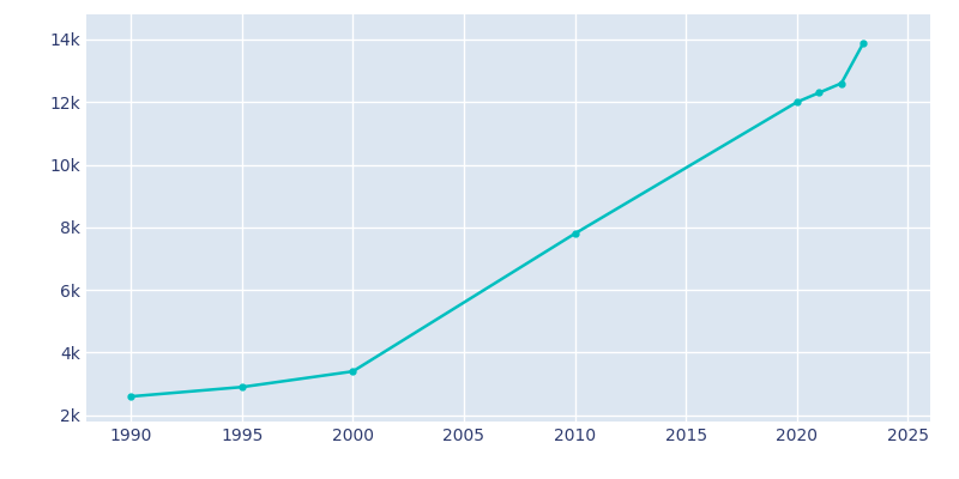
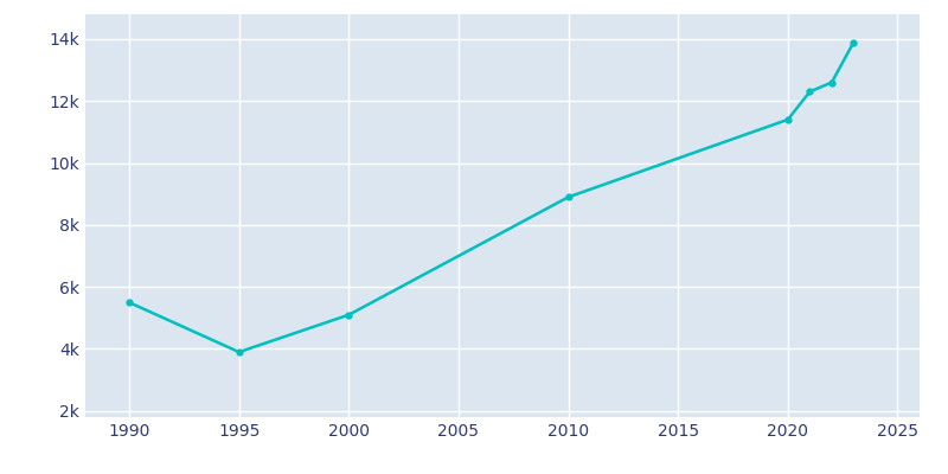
1990: 2.6k -> 5.5k
1995: 2.9k -> 3.9k
2000: 3.4k -> 5.1k
2010: 7.8k -> 8.9k
2020: 12.0k -> 11.4k
